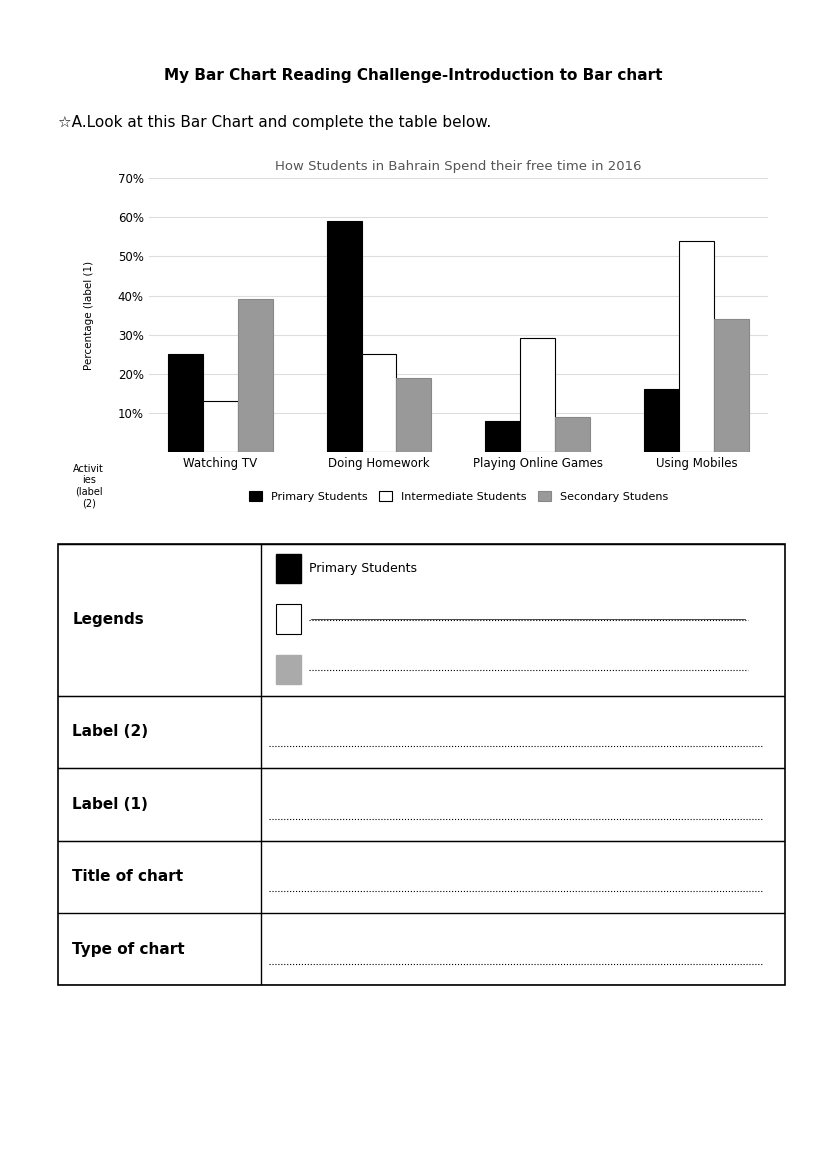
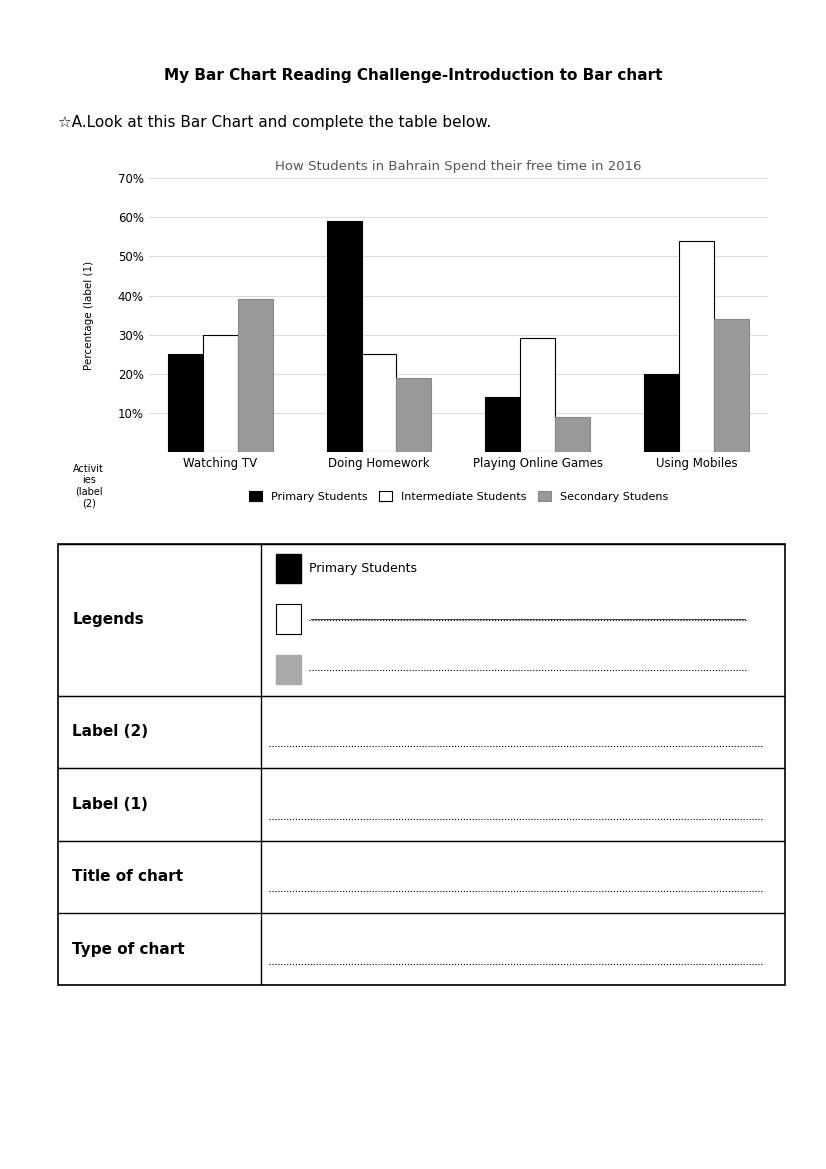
How Students in Bahrain Spend their free time in 2016/Intermediate Students/Watching TV: 13% -> 30%
How Students in Bahrain Spend their free time in 2016/Primary Students/Playing Online Games: 8% -> 14%
How Students in Bahrain Spend their free time in 2016/Primary Students/Using Mobiles: 16% -> 20%
